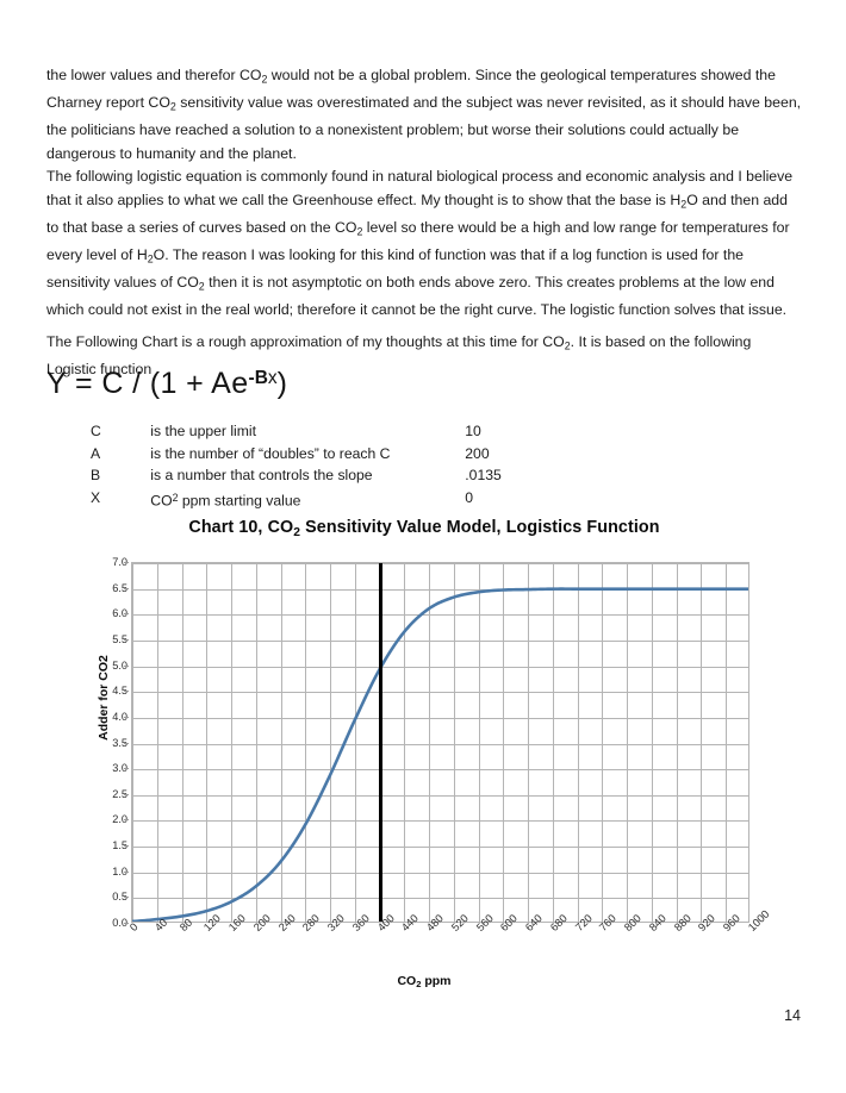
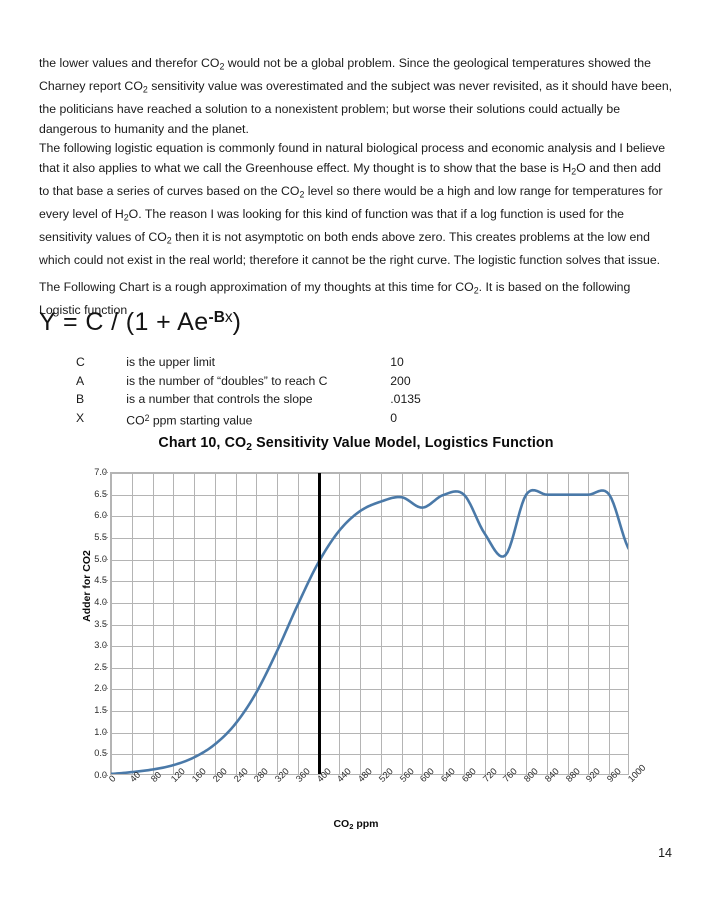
600: 6.5 -> 6.2
720: 6.5 -> 5.6
760: 6.5 -> 5.1
1000: 6.5 -> 5.2
